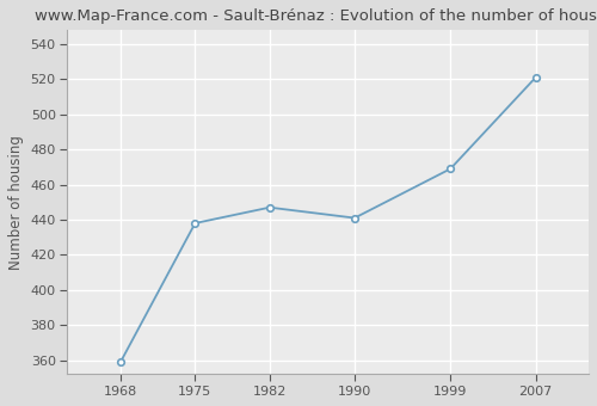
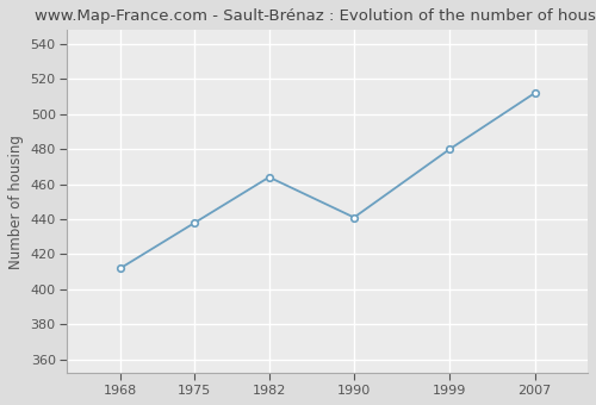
1968: 359 -> 412
1982: 447 -> 464
1999: 469 -> 480
2007: 521 -> 512
